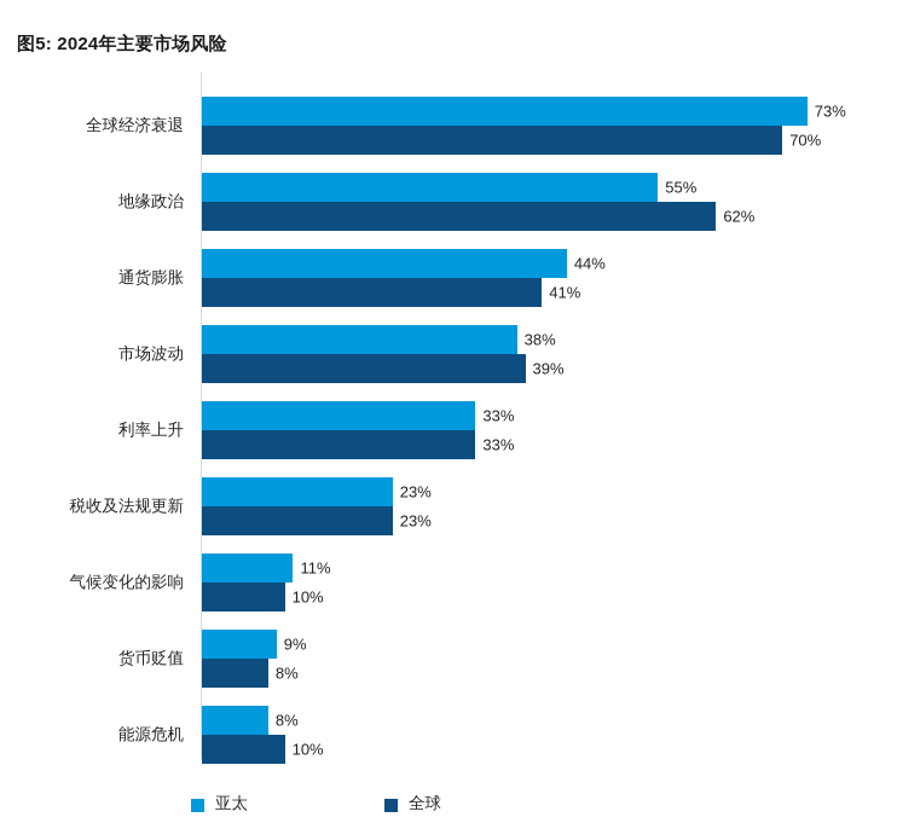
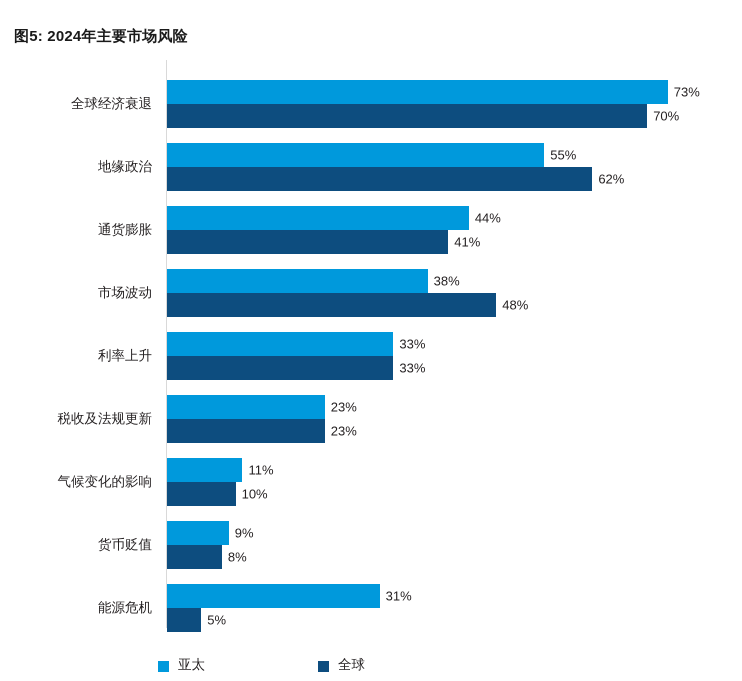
全球/市场波动: 39% -> 48%
亚太/能源危机: 8% -> 31%
全球/能源危机: 10% -> 5%
